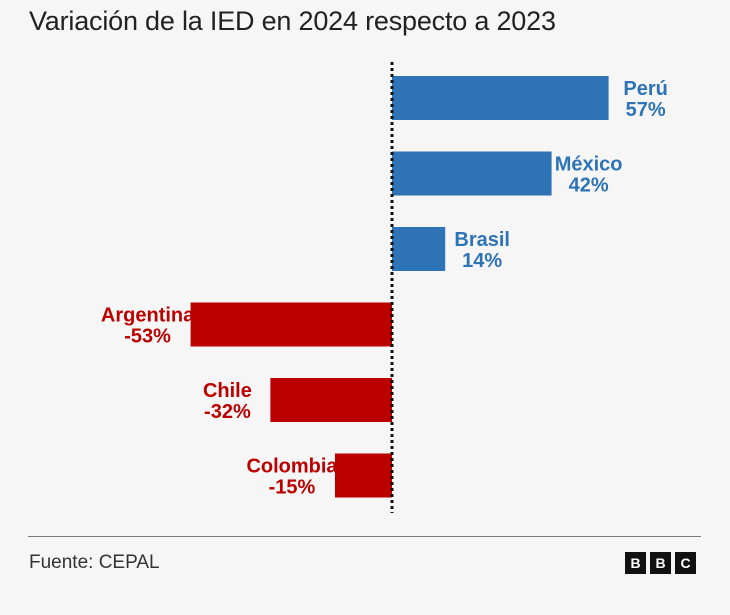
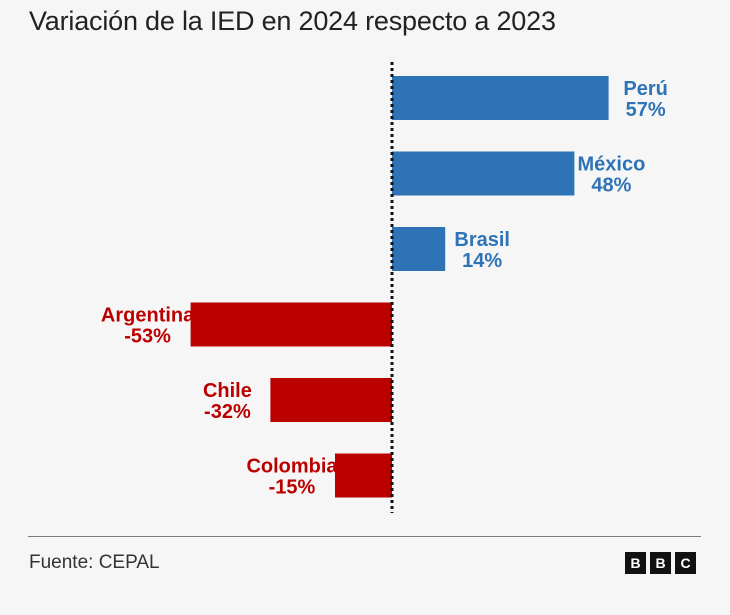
México: 42% -> 48%
